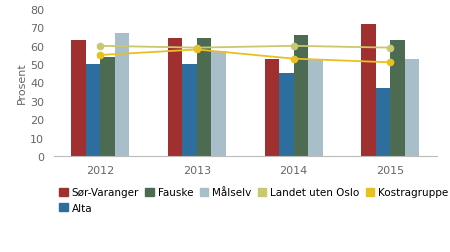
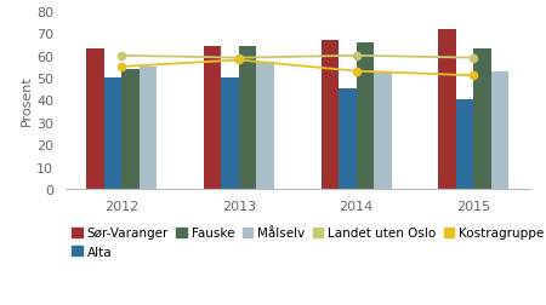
Målselv/2012: 67 -> 55
Sør-Varanger/2014: 53 -> 67
Alta/2015: 37 -> 40
